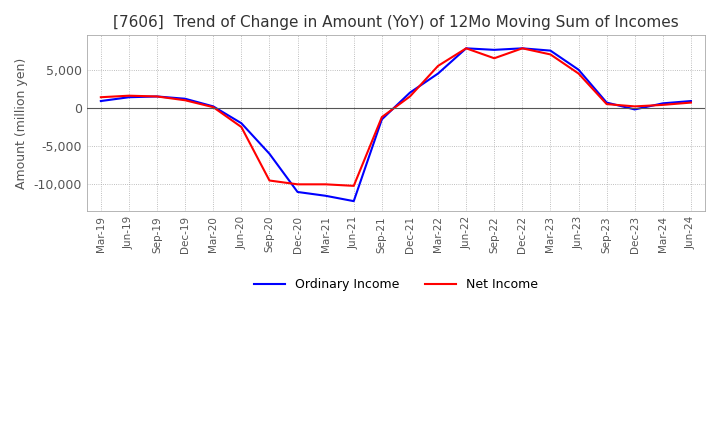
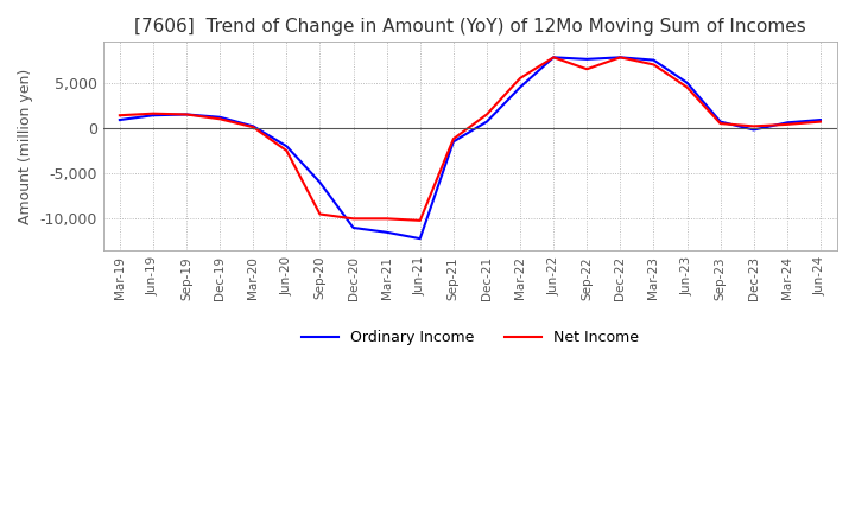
Ordinary Income/Dec-21: 2,000 -> 700
